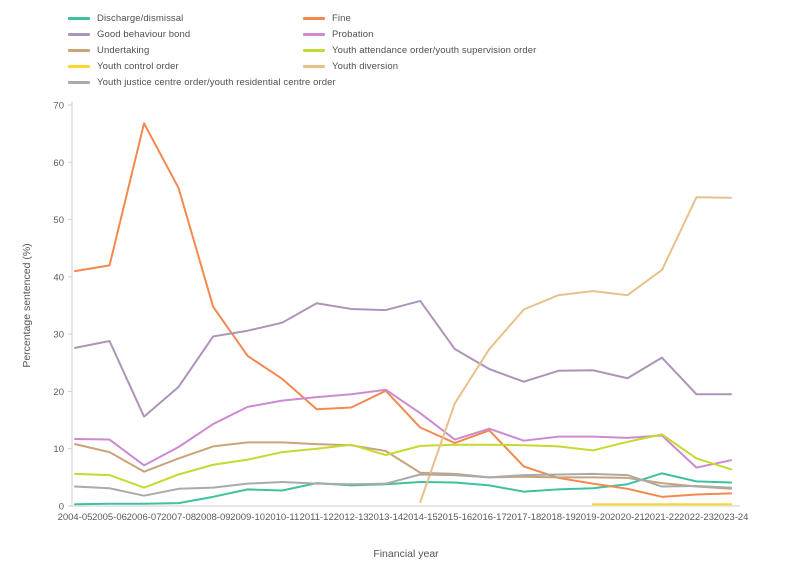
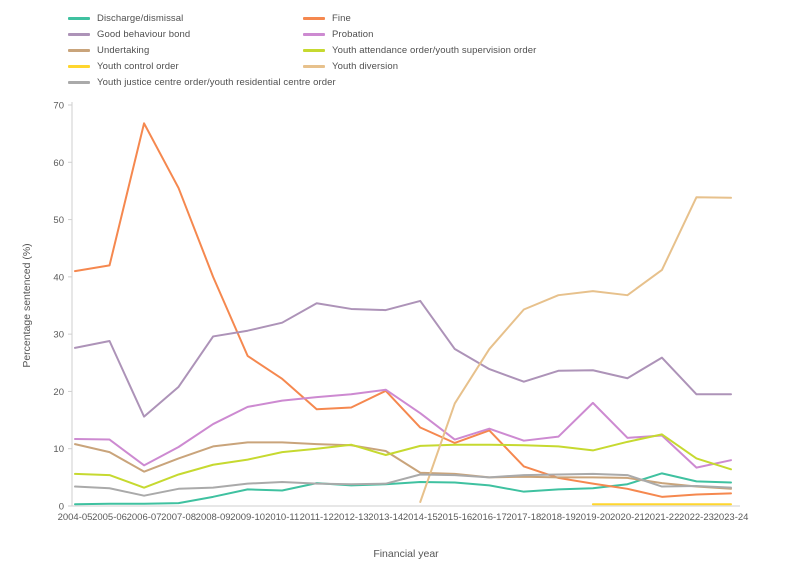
Fine/2008-09: 35 -> 40
Probation/2019-20: 12 -> 18
